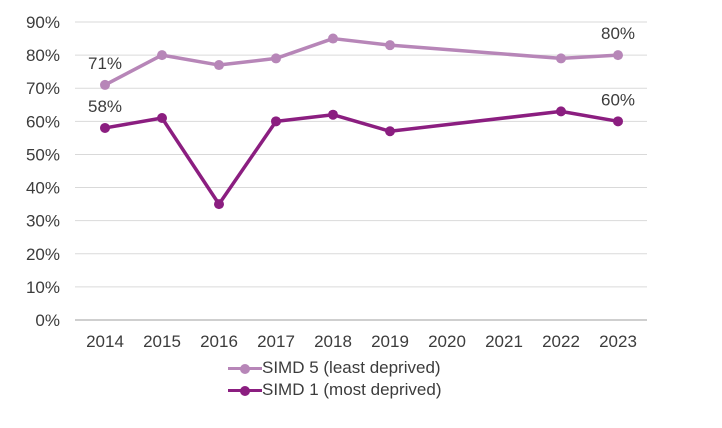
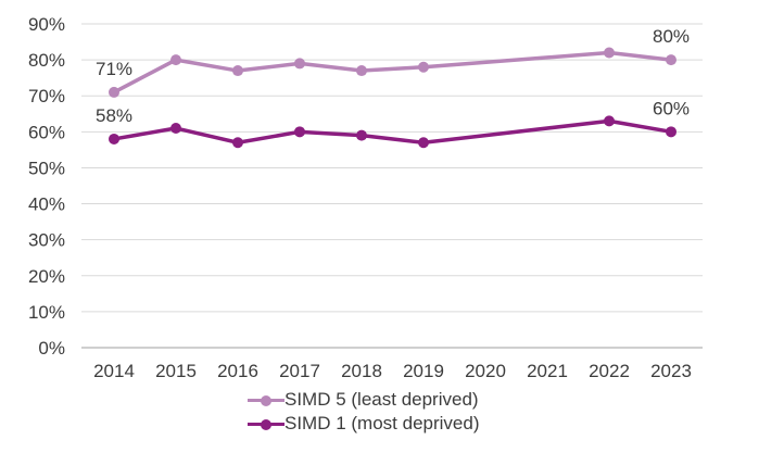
SIMD 1 (most deprived)/2016: 35% -> 57%
SIMD 5 (least deprived)/2018: 85% -> 77%
SIMD 1 (most deprived)/2018: 62% -> 59%
SIMD 5 (least deprived)/2019: 83% -> 78%
SIMD 5 (least deprived)/2022: 79% -> 82%
